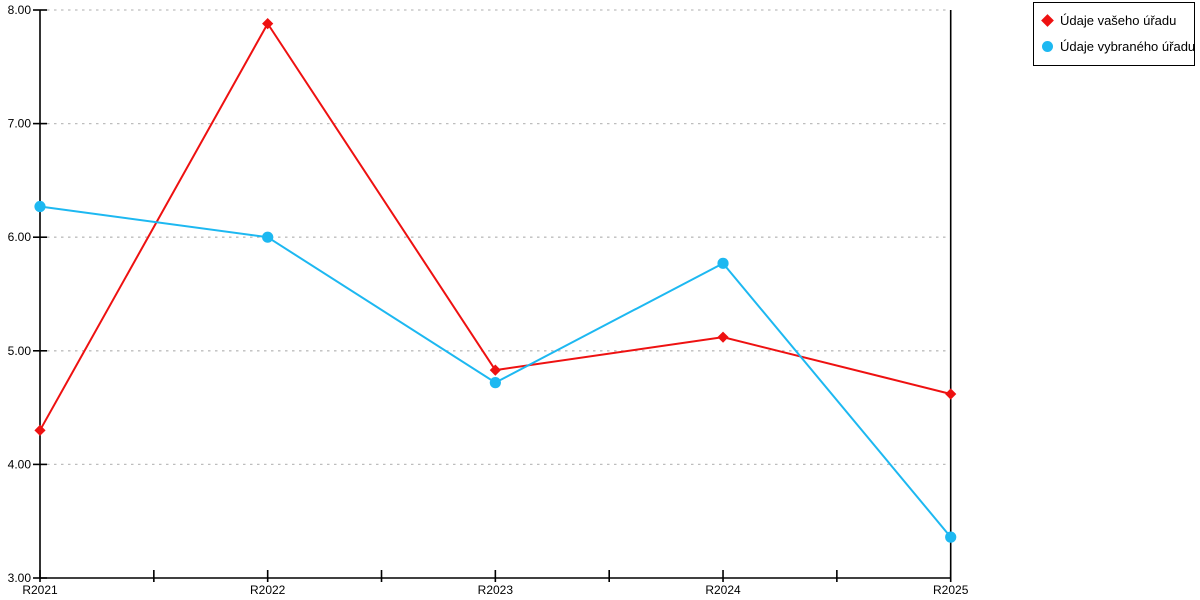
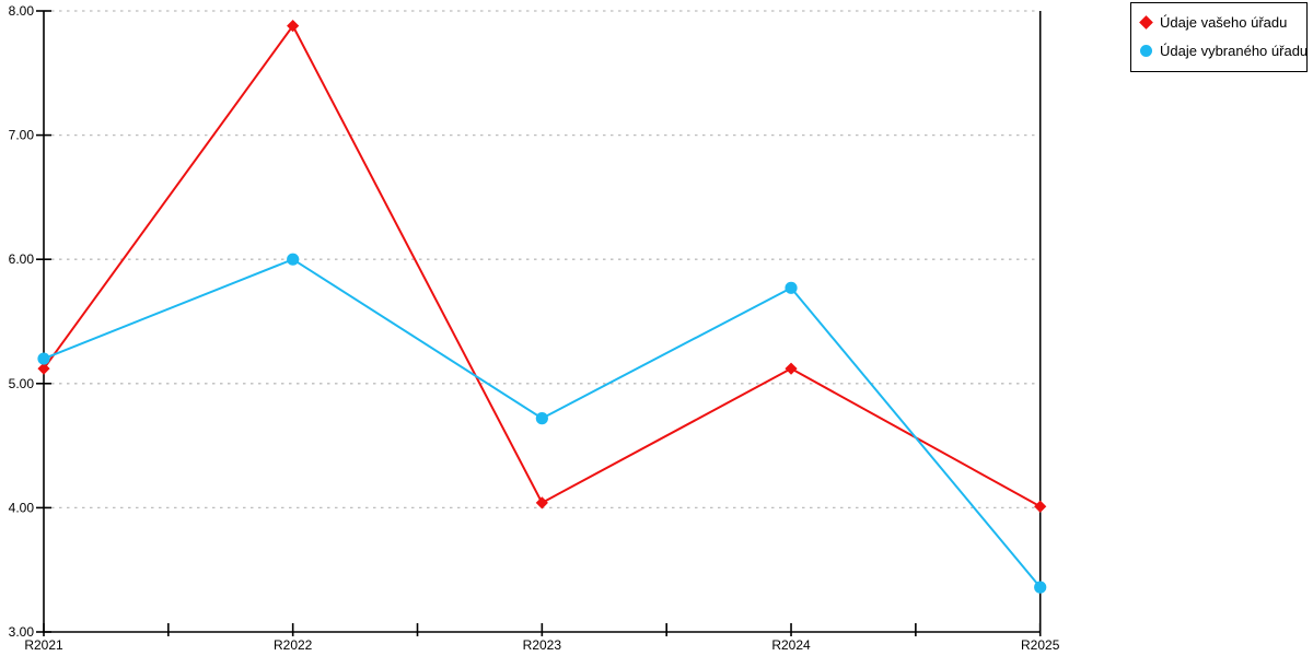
Údaje vašeho úřadu/R2021: 4.30 -> 5.12
Údaje vybraného úřadu/R2021: 6.27 -> 5.20
Údaje vašeho úřadu/R2023: 4.83 -> 4.04
Údaje vašeho úřadu/R2025: 4.62 -> 4.01
